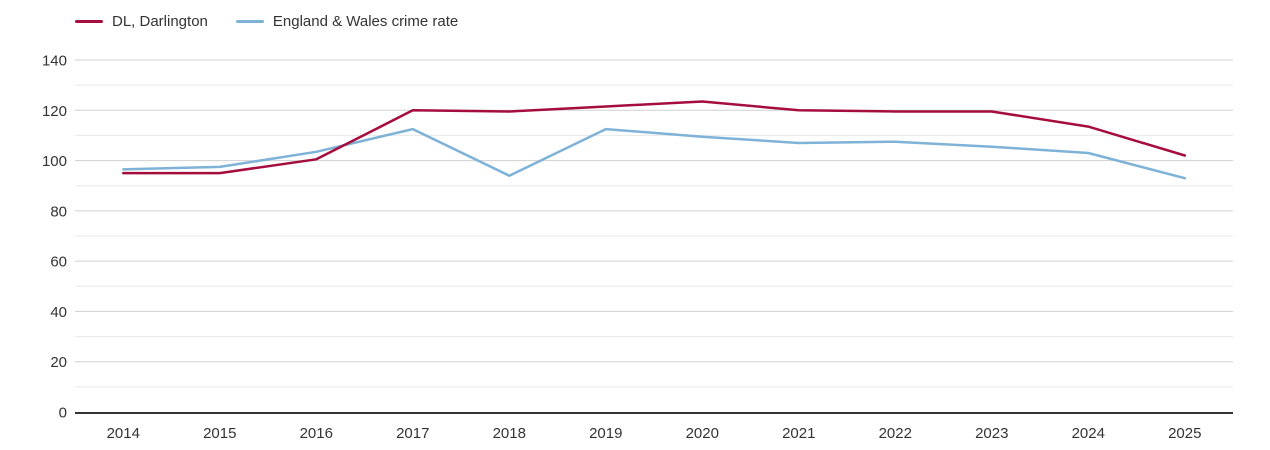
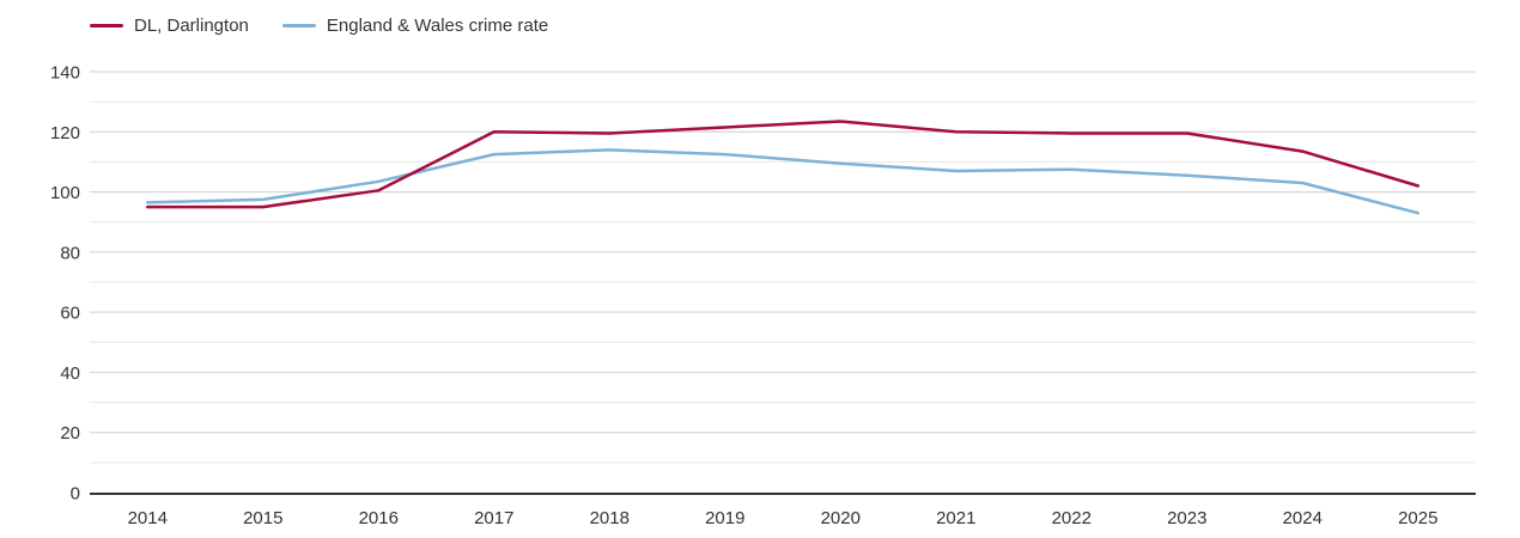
England & Wales crime rate/2018: 94 -> 114
